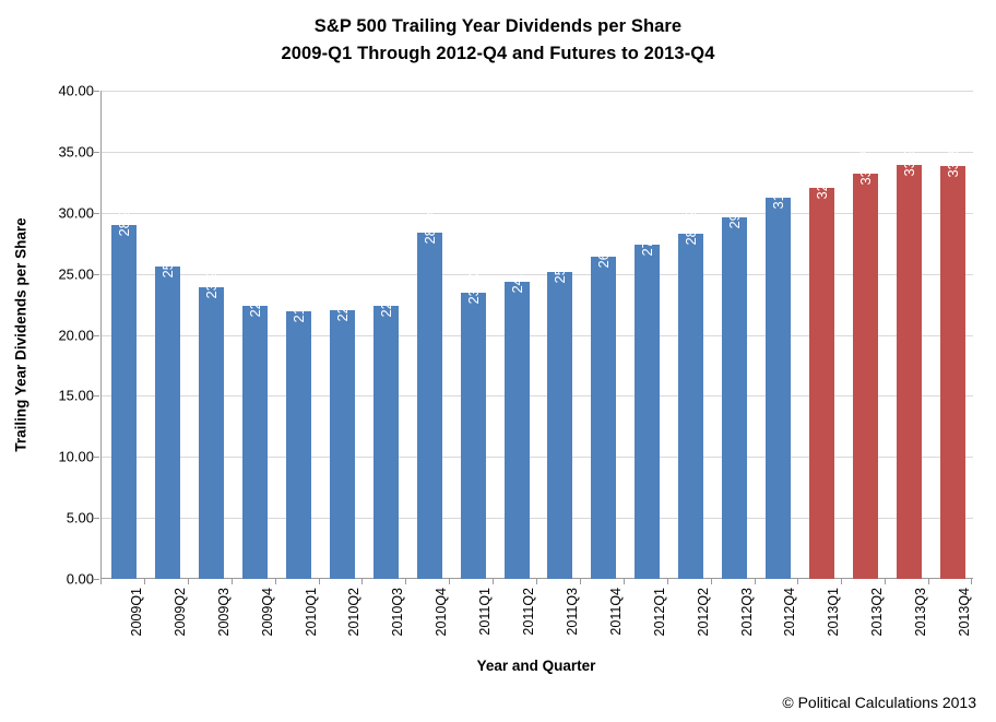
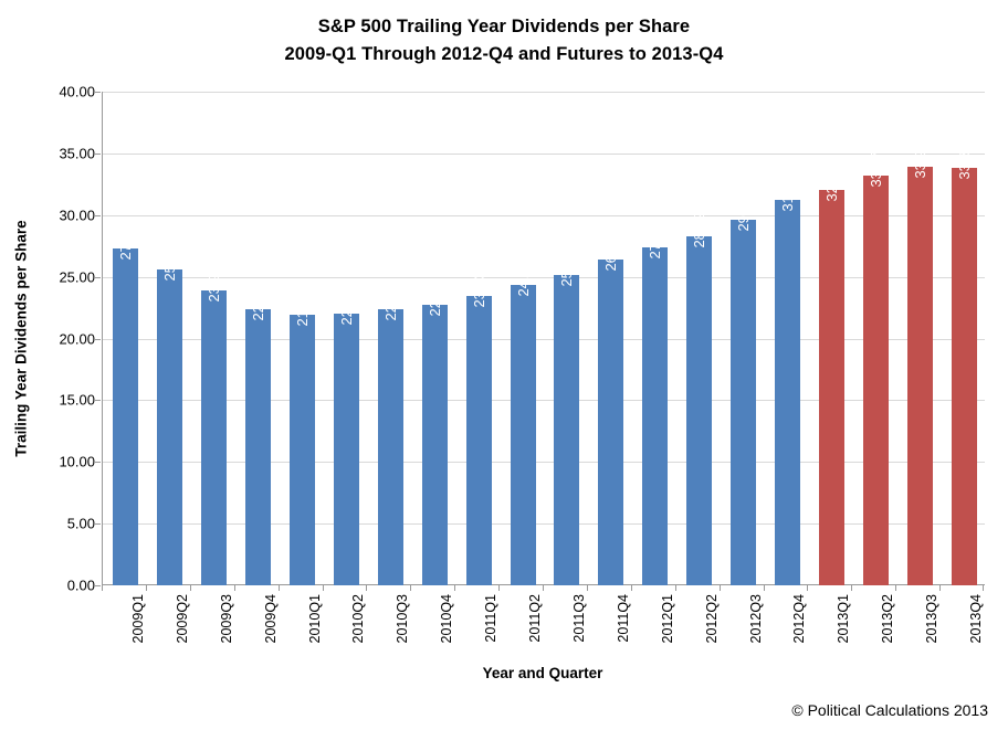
2009Q1: 28.96 -> 27.25
2010Q4: 28.34 -> 22.73
